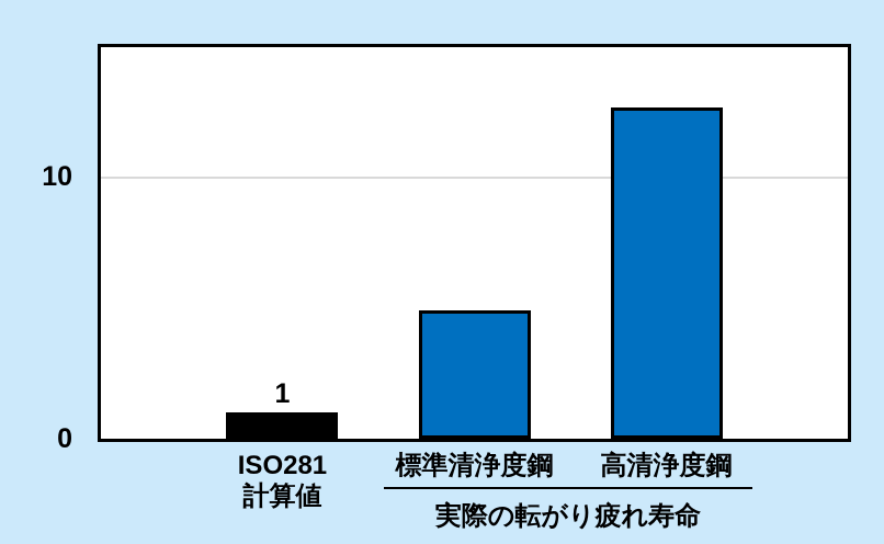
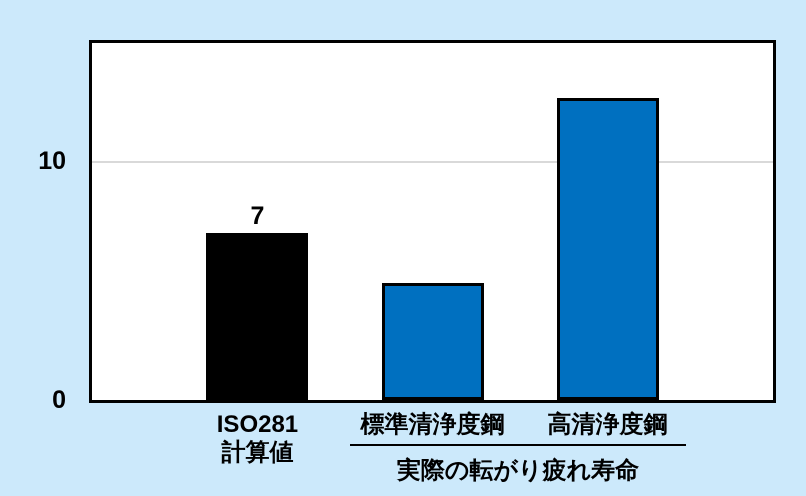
ISO281 計算値: 1 -> 7
